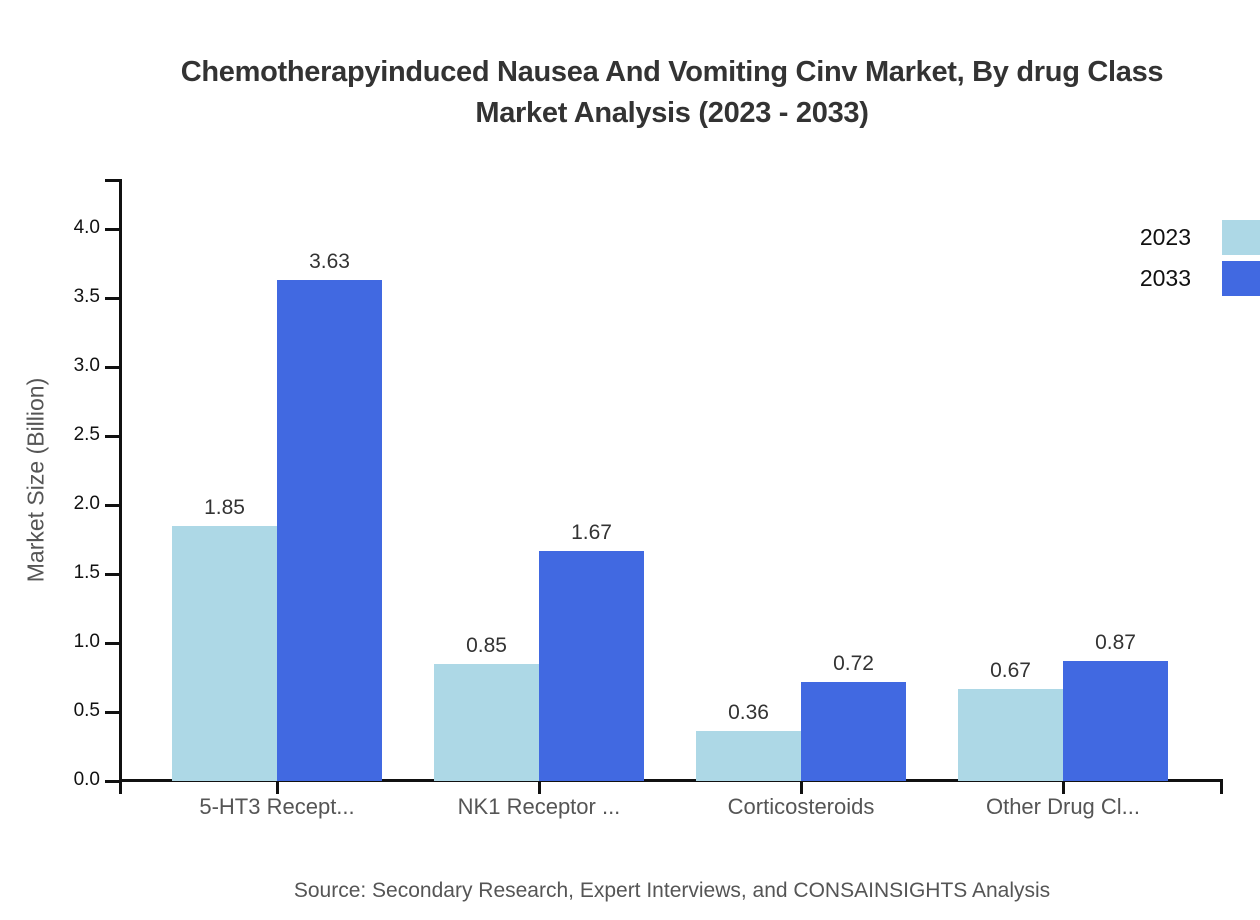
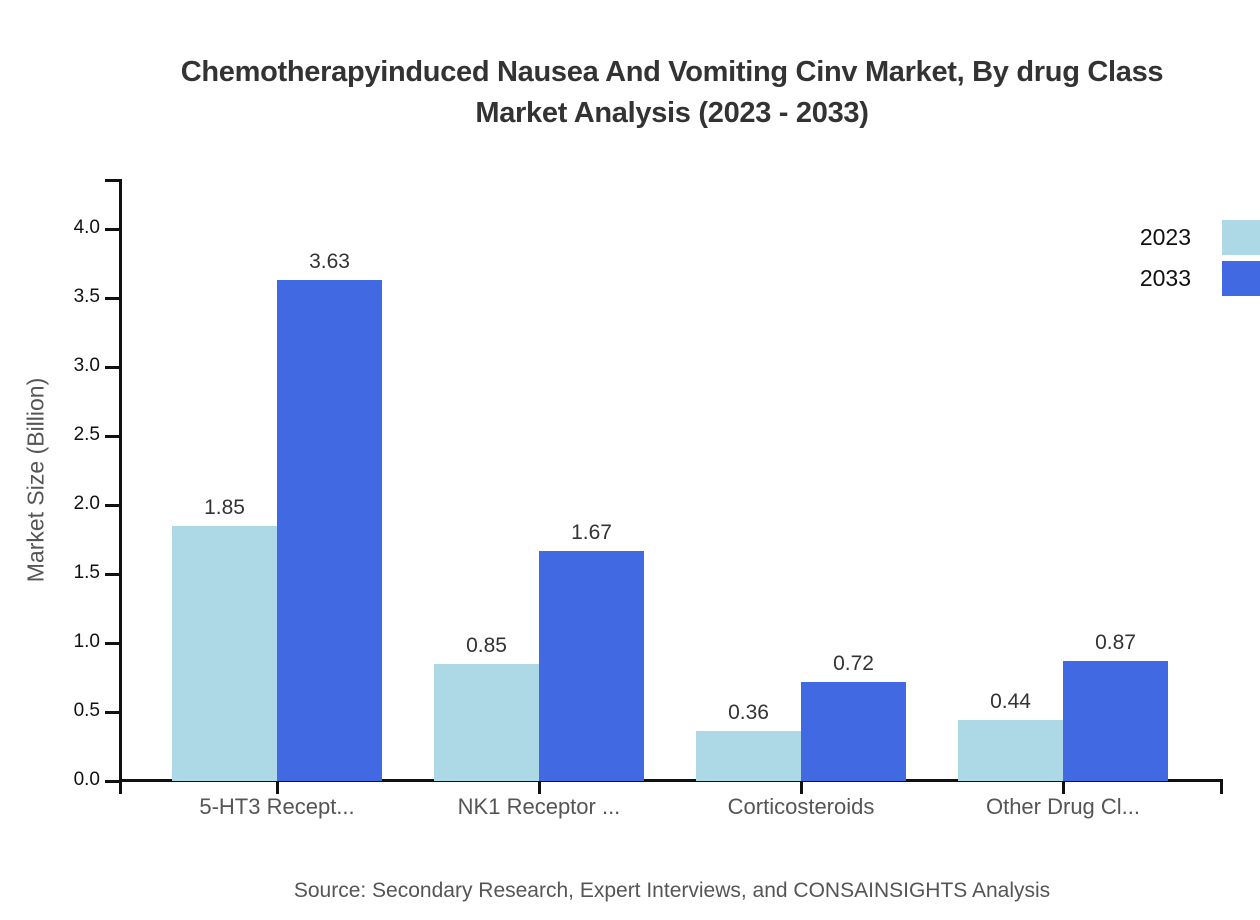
2023/Other Drug Cl...: 0.67 -> 0.44
